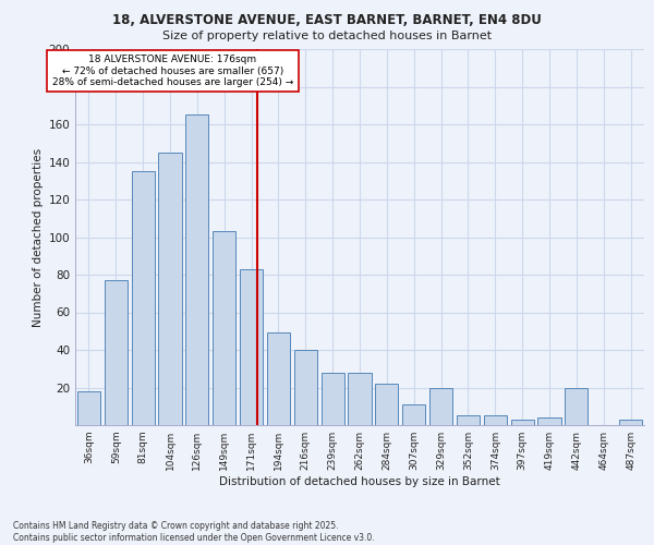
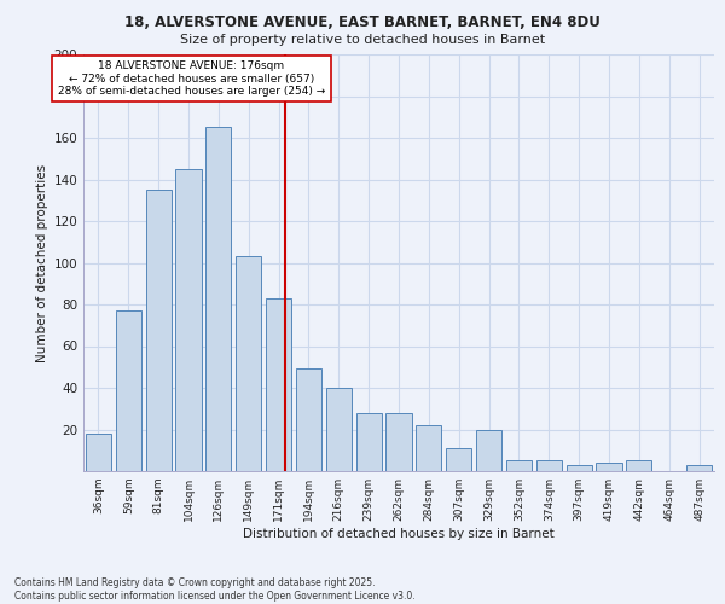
442sqm: 20 -> 5
